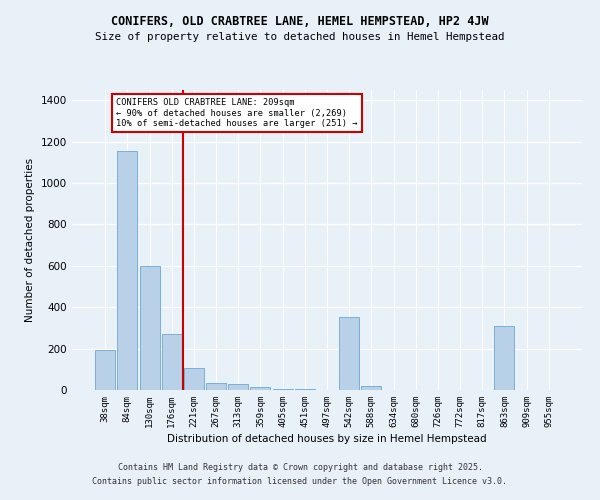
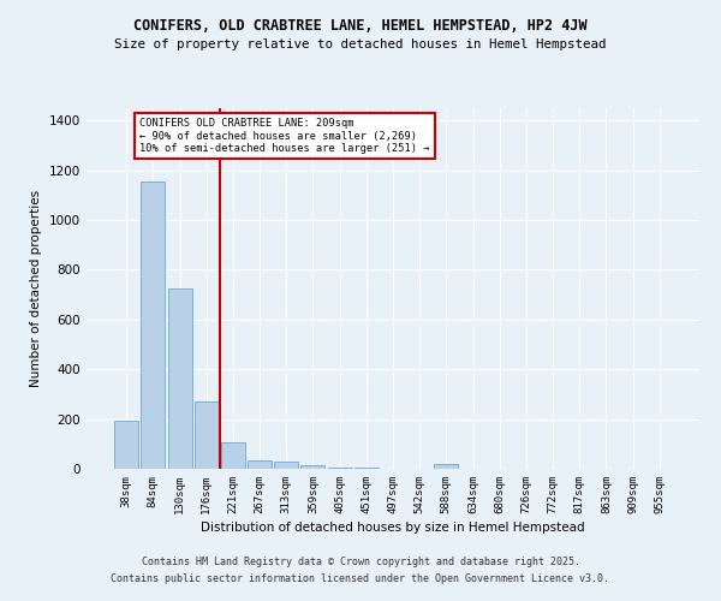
130sqm: 600 -> 725
542sqm: 355 -> 2
863sqm: 310 -> 1
